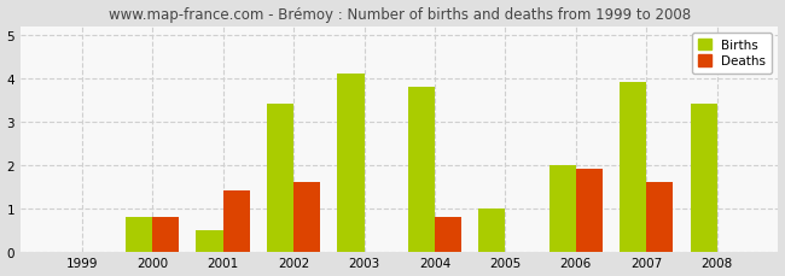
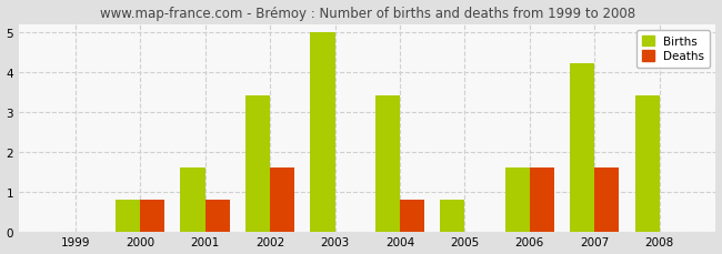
Births/2001: 0.5 -> 1.6
Deaths/2001: 1.4 -> 0.8
Births/2003: 4.1 -> 5.0
Births/2004: 3.8 -> 3.4
Births/2005: 1.0 -> 0.8
Births/2006: 2.0 -> 1.6
Deaths/2006: 1.9 -> 1.6
Births/2007: 3.9 -> 4.2
